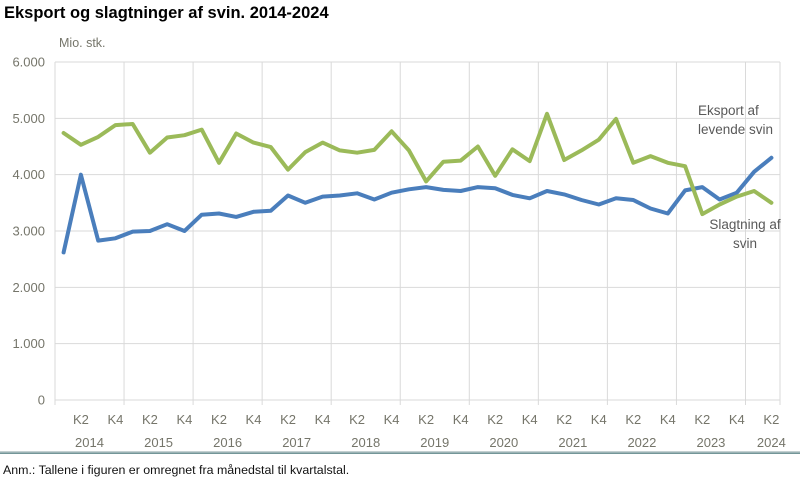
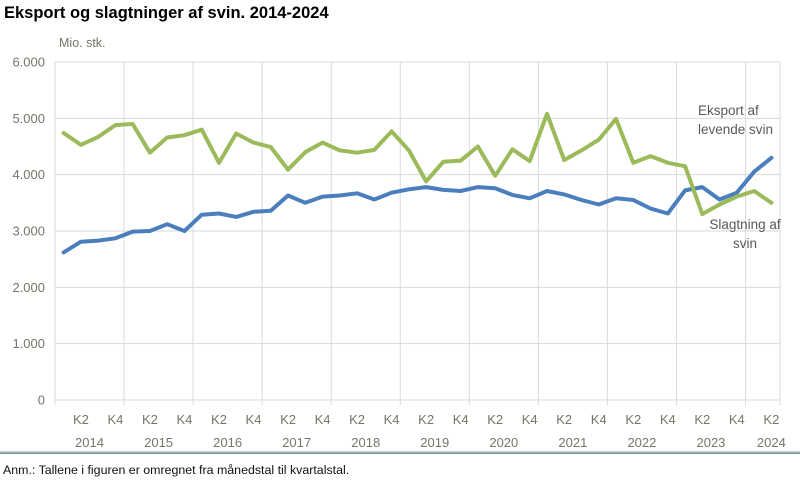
Eksport af levende svin/2014K2: 4000 -> 2800
